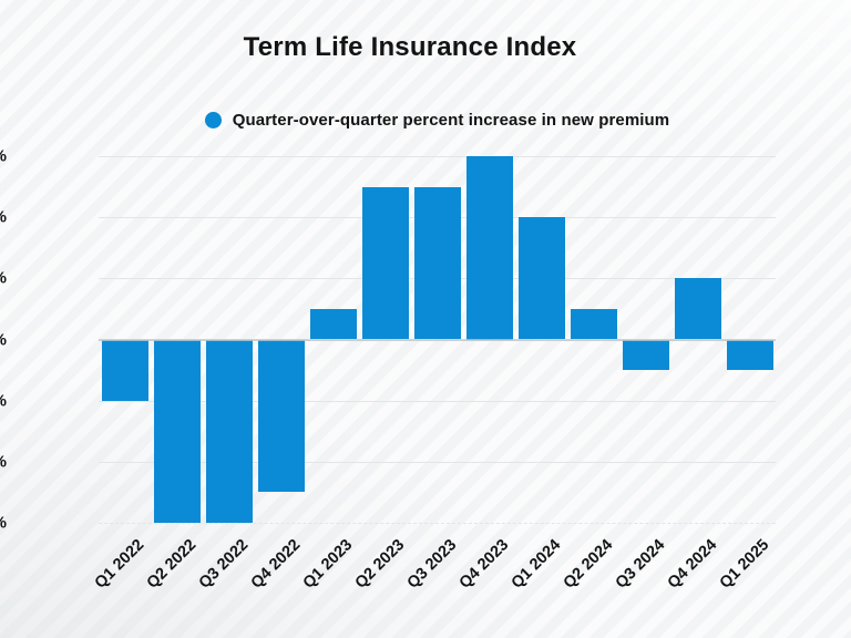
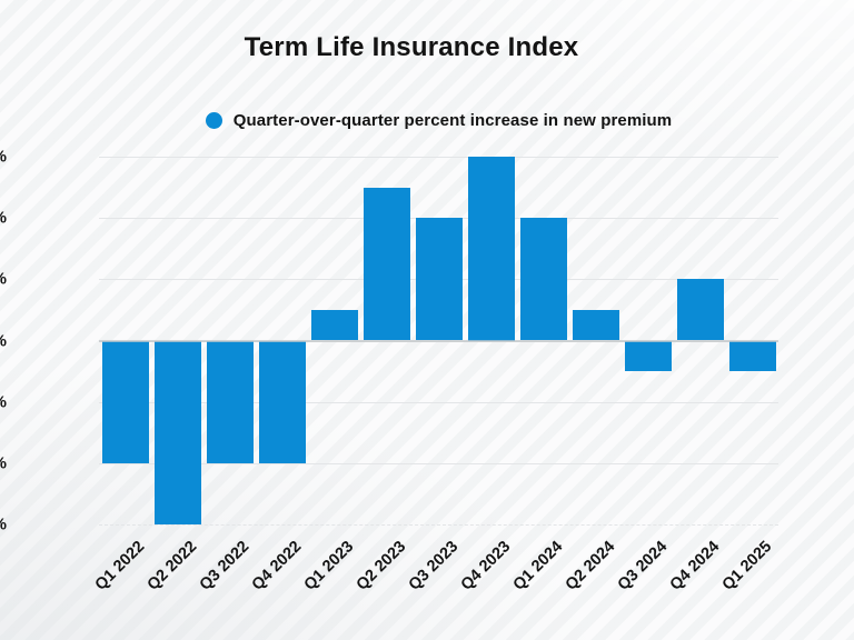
Q1 2022: -2% -> -4%
Q3 2022: -6% -> -4%
Q4 2022: -5% -> -4%
Q3 2023: 5% -> 4%
